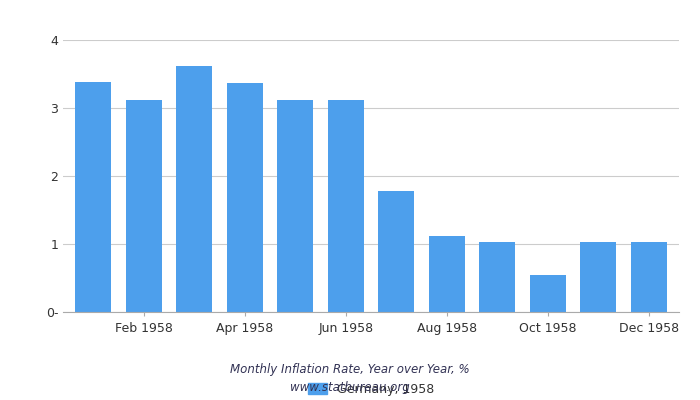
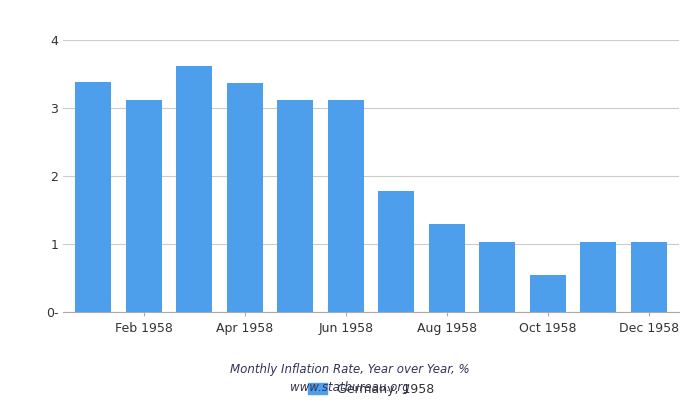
Aug 1958: 1.12 -> 1.30
